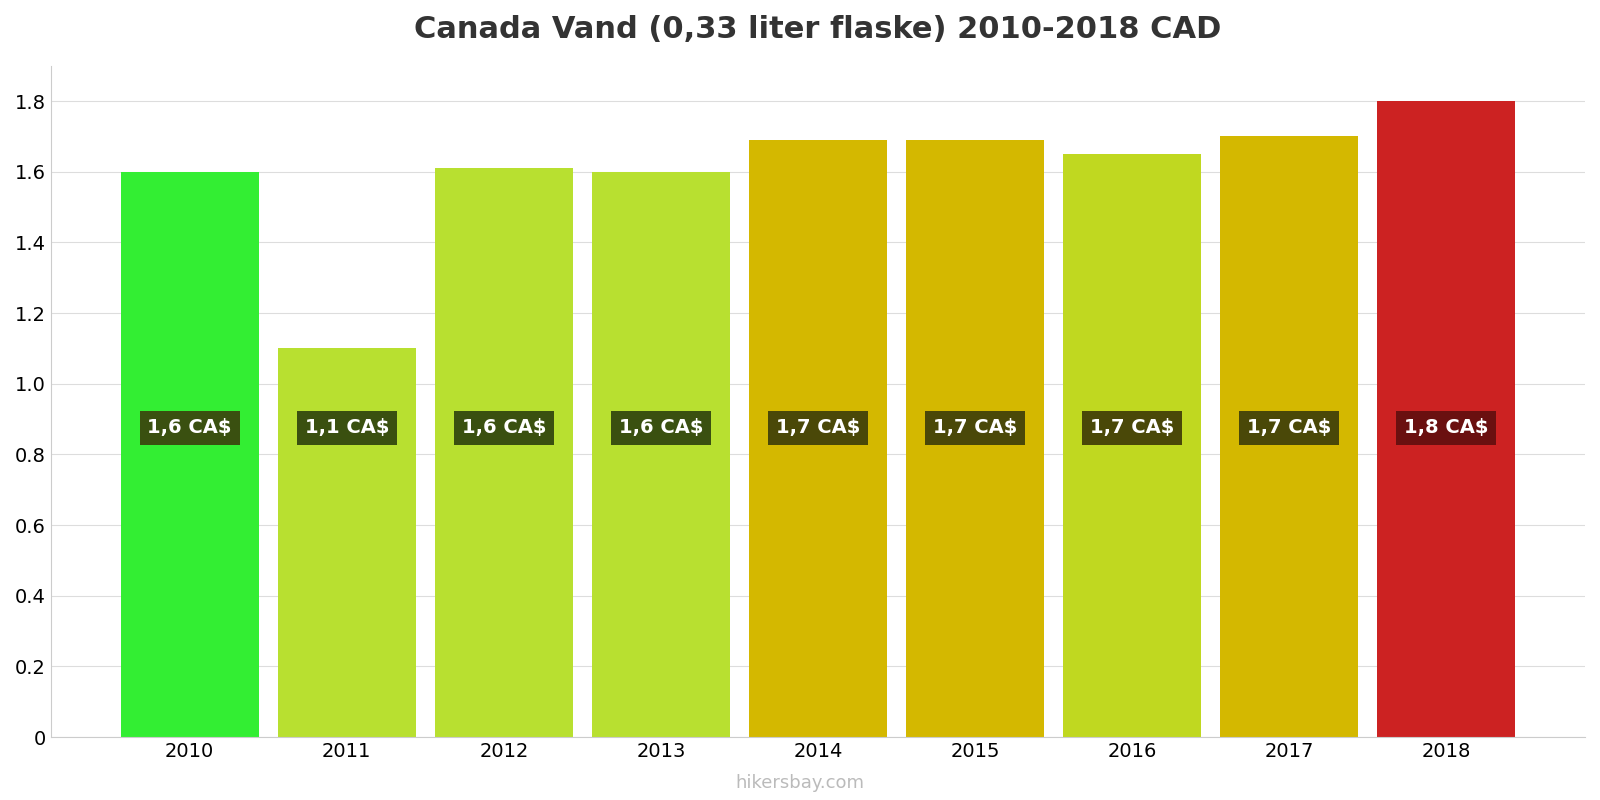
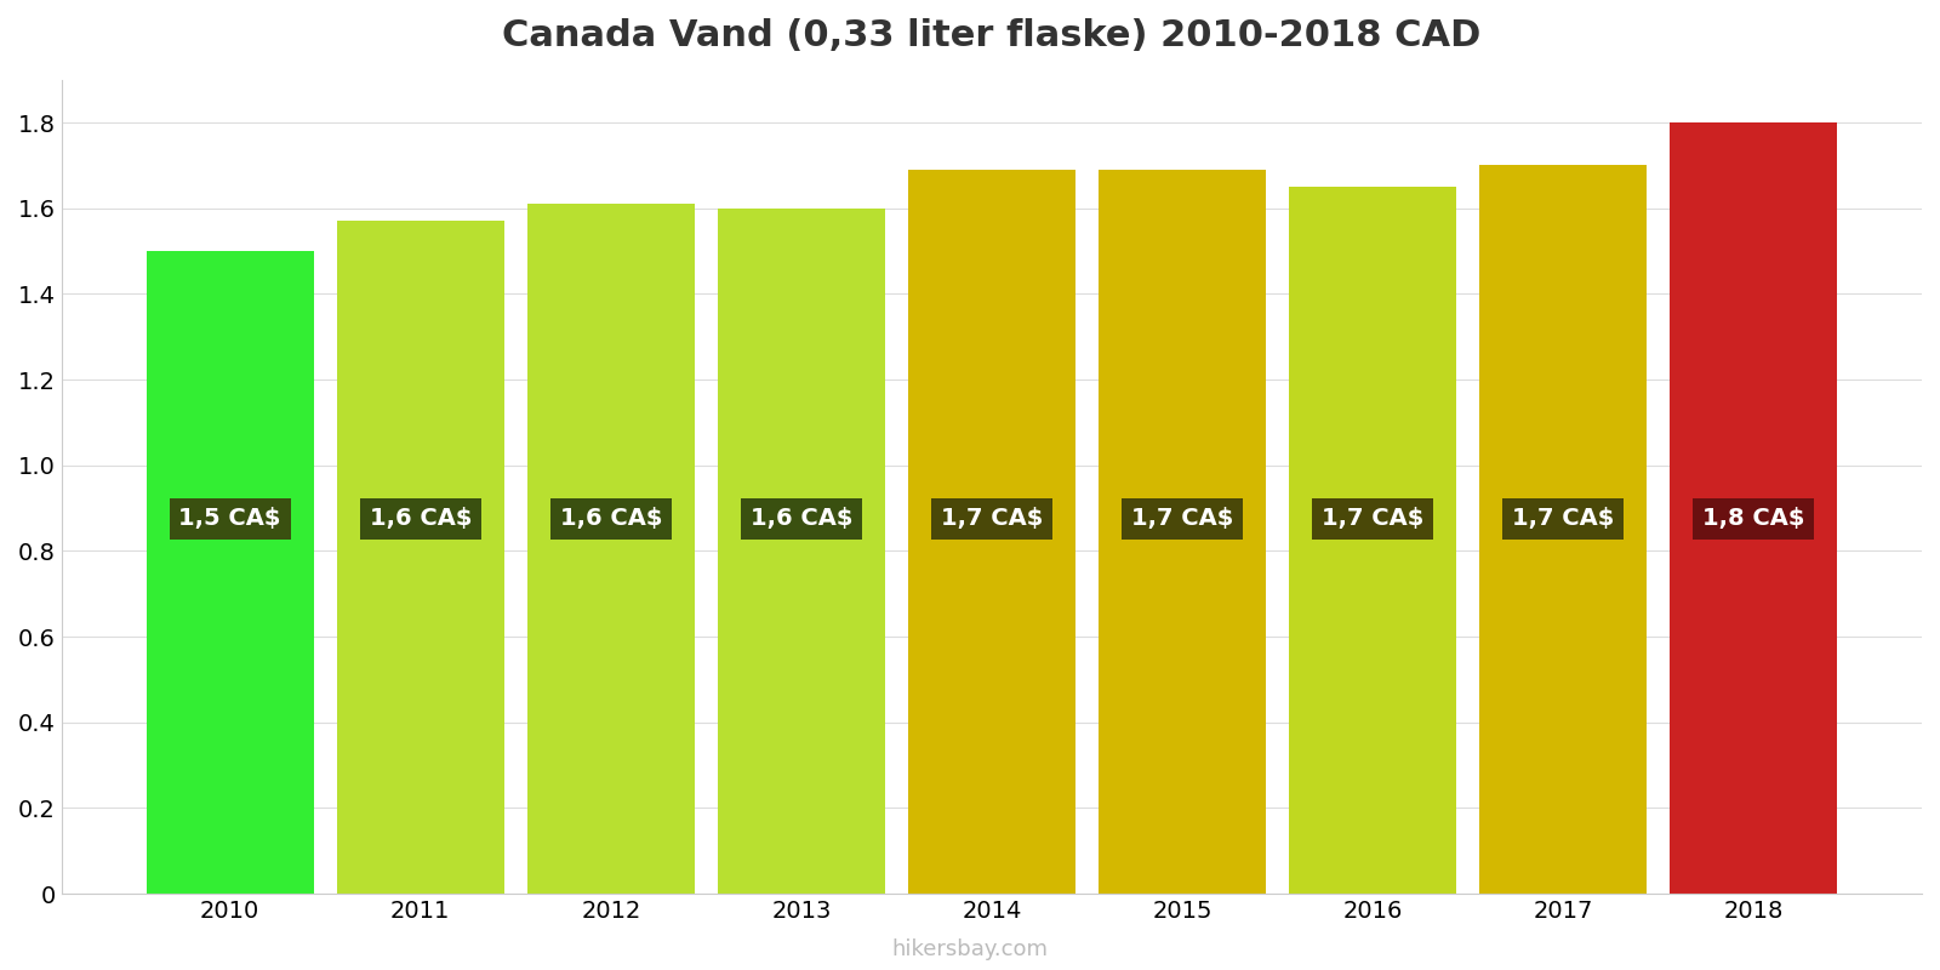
2010: 1,6 -> 1,5
2011: 1,1 -> 1,6
